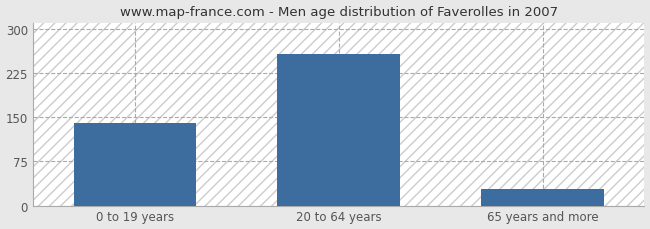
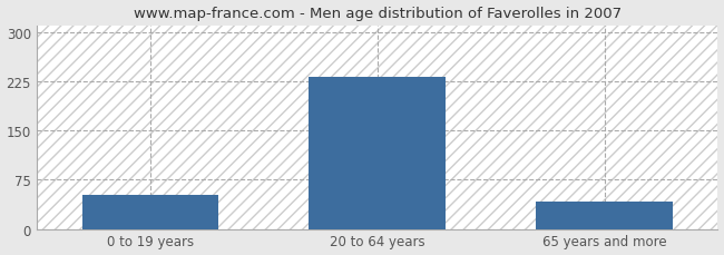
0 to 19 years: 140 -> 52
20 to 64 years: 258 -> 232
65 years and more: 28 -> 42
